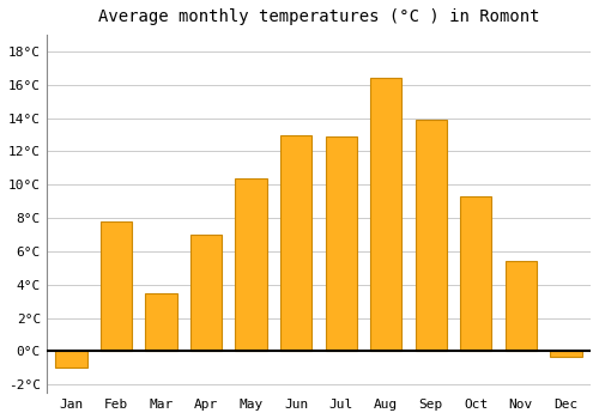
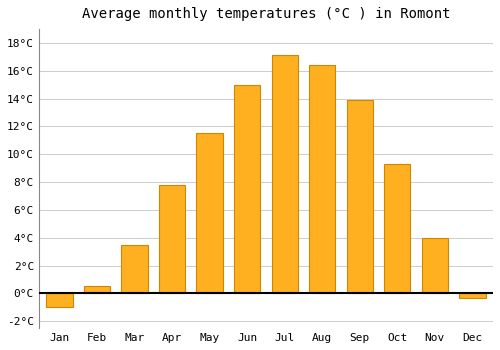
Feb: 7.8°C -> 0.5°C
Apr: 7.0°C -> 7.8°C
May: 10.4°C -> 11.5°C
Jun: 13.0°C -> 15.0°C
Jul: 12.9°C -> 17.1°C
Nov: 5.4°C -> 4.0°C
